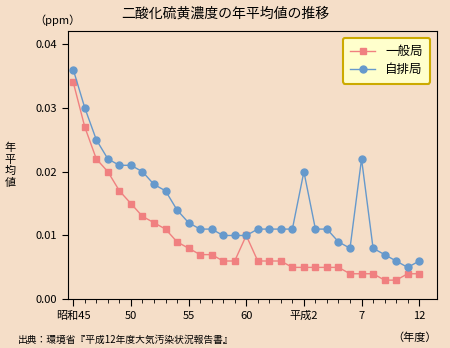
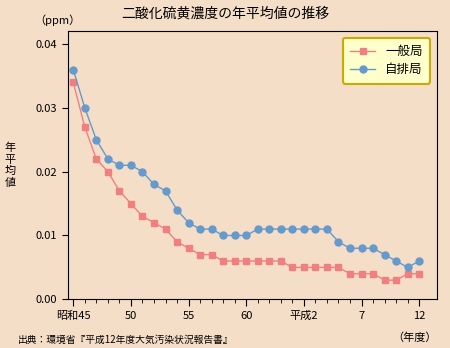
一般局/60: 0.010 -> 0.006
自排局/平成2: 0.020 -> 0.011
自排局/7: 0.022 -> 0.008
